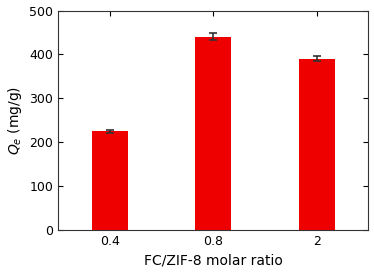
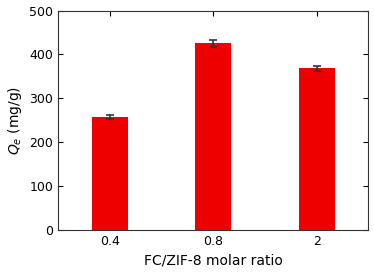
0.4: 225 -> 258
0.8: 440 -> 425
2: 390 -> 368
